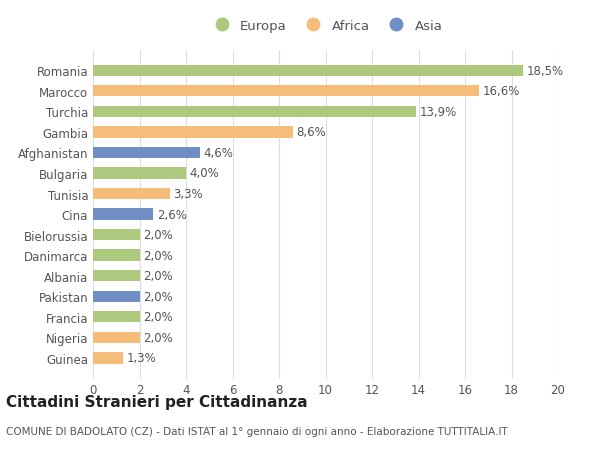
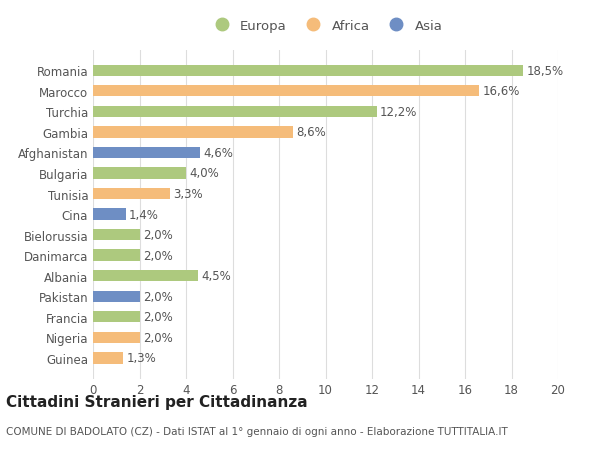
Turchia: 13,9% -> 12,2%
Cina: 2,6% -> 1,4%
Albania: 2,0% -> 4,5%
